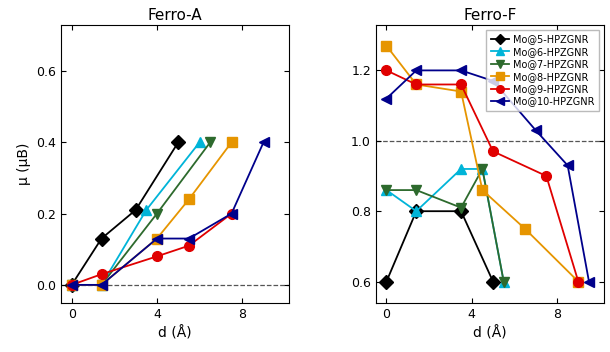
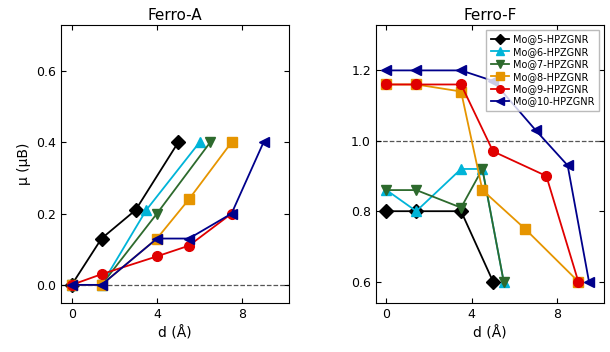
Ferro-F/Mo@5-HPZGNR/0: 0.6 -> 0.8
Ferro-F/Mo@8-HPZGNR/0: 1.27 -> 1.16
Ferro-F/Mo@9-HPZGNR/0: 1.20 -> 1.16
Ferro-F/Mo@10-HPZGNR/0: 1.12 -> 1.20
